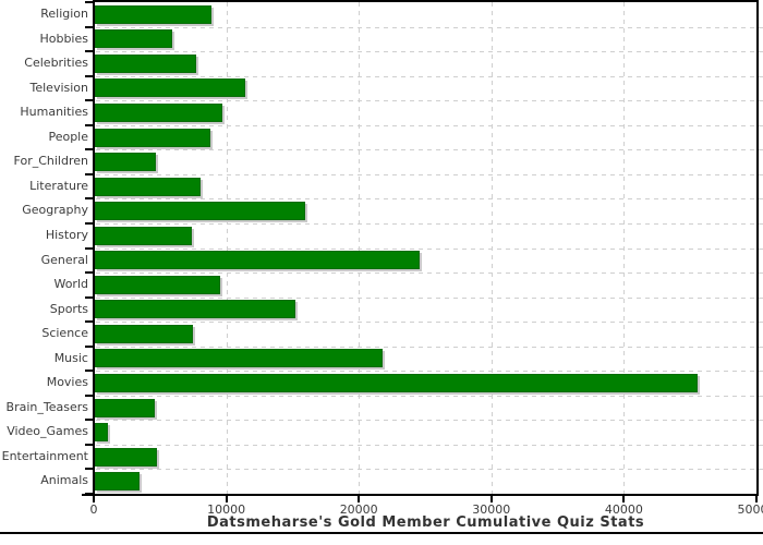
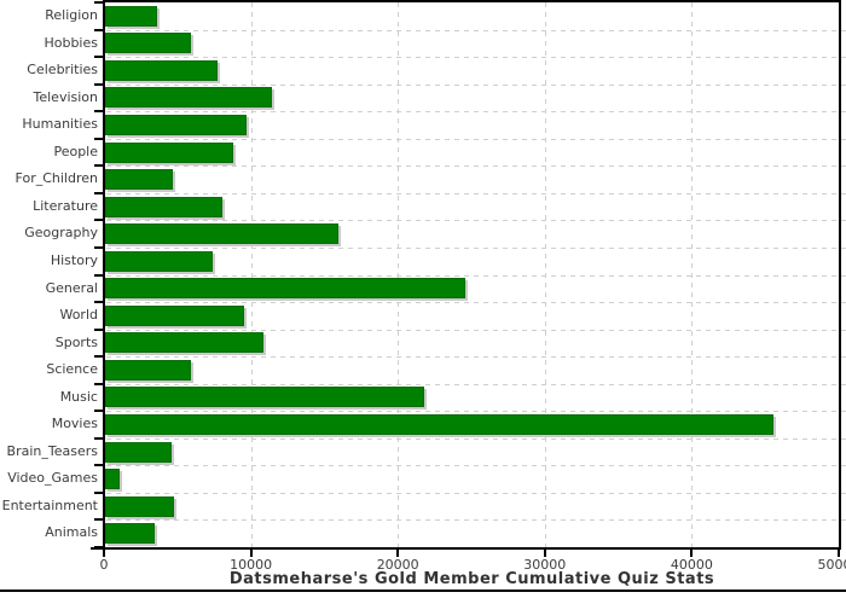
Religion: 8800 -> 3500
Sports: 15100 -> 10800
Science: 7400 -> 5800
